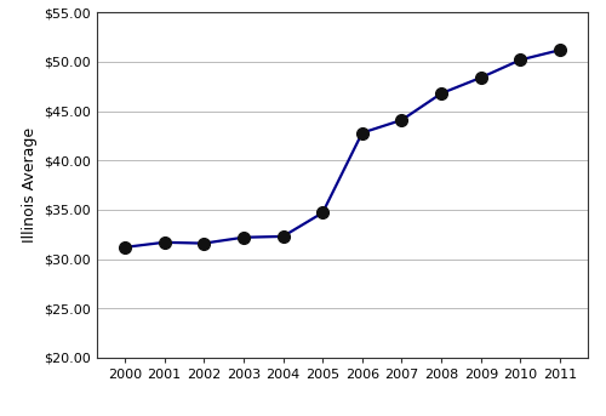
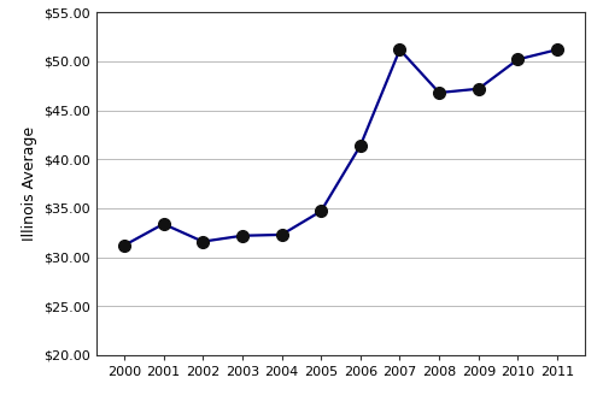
2001: $31.7 -> $33.4
2006: $42.8 -> $41.4
2007: $44.1 -> $51.2
2009: $48.4 -> $47.2
